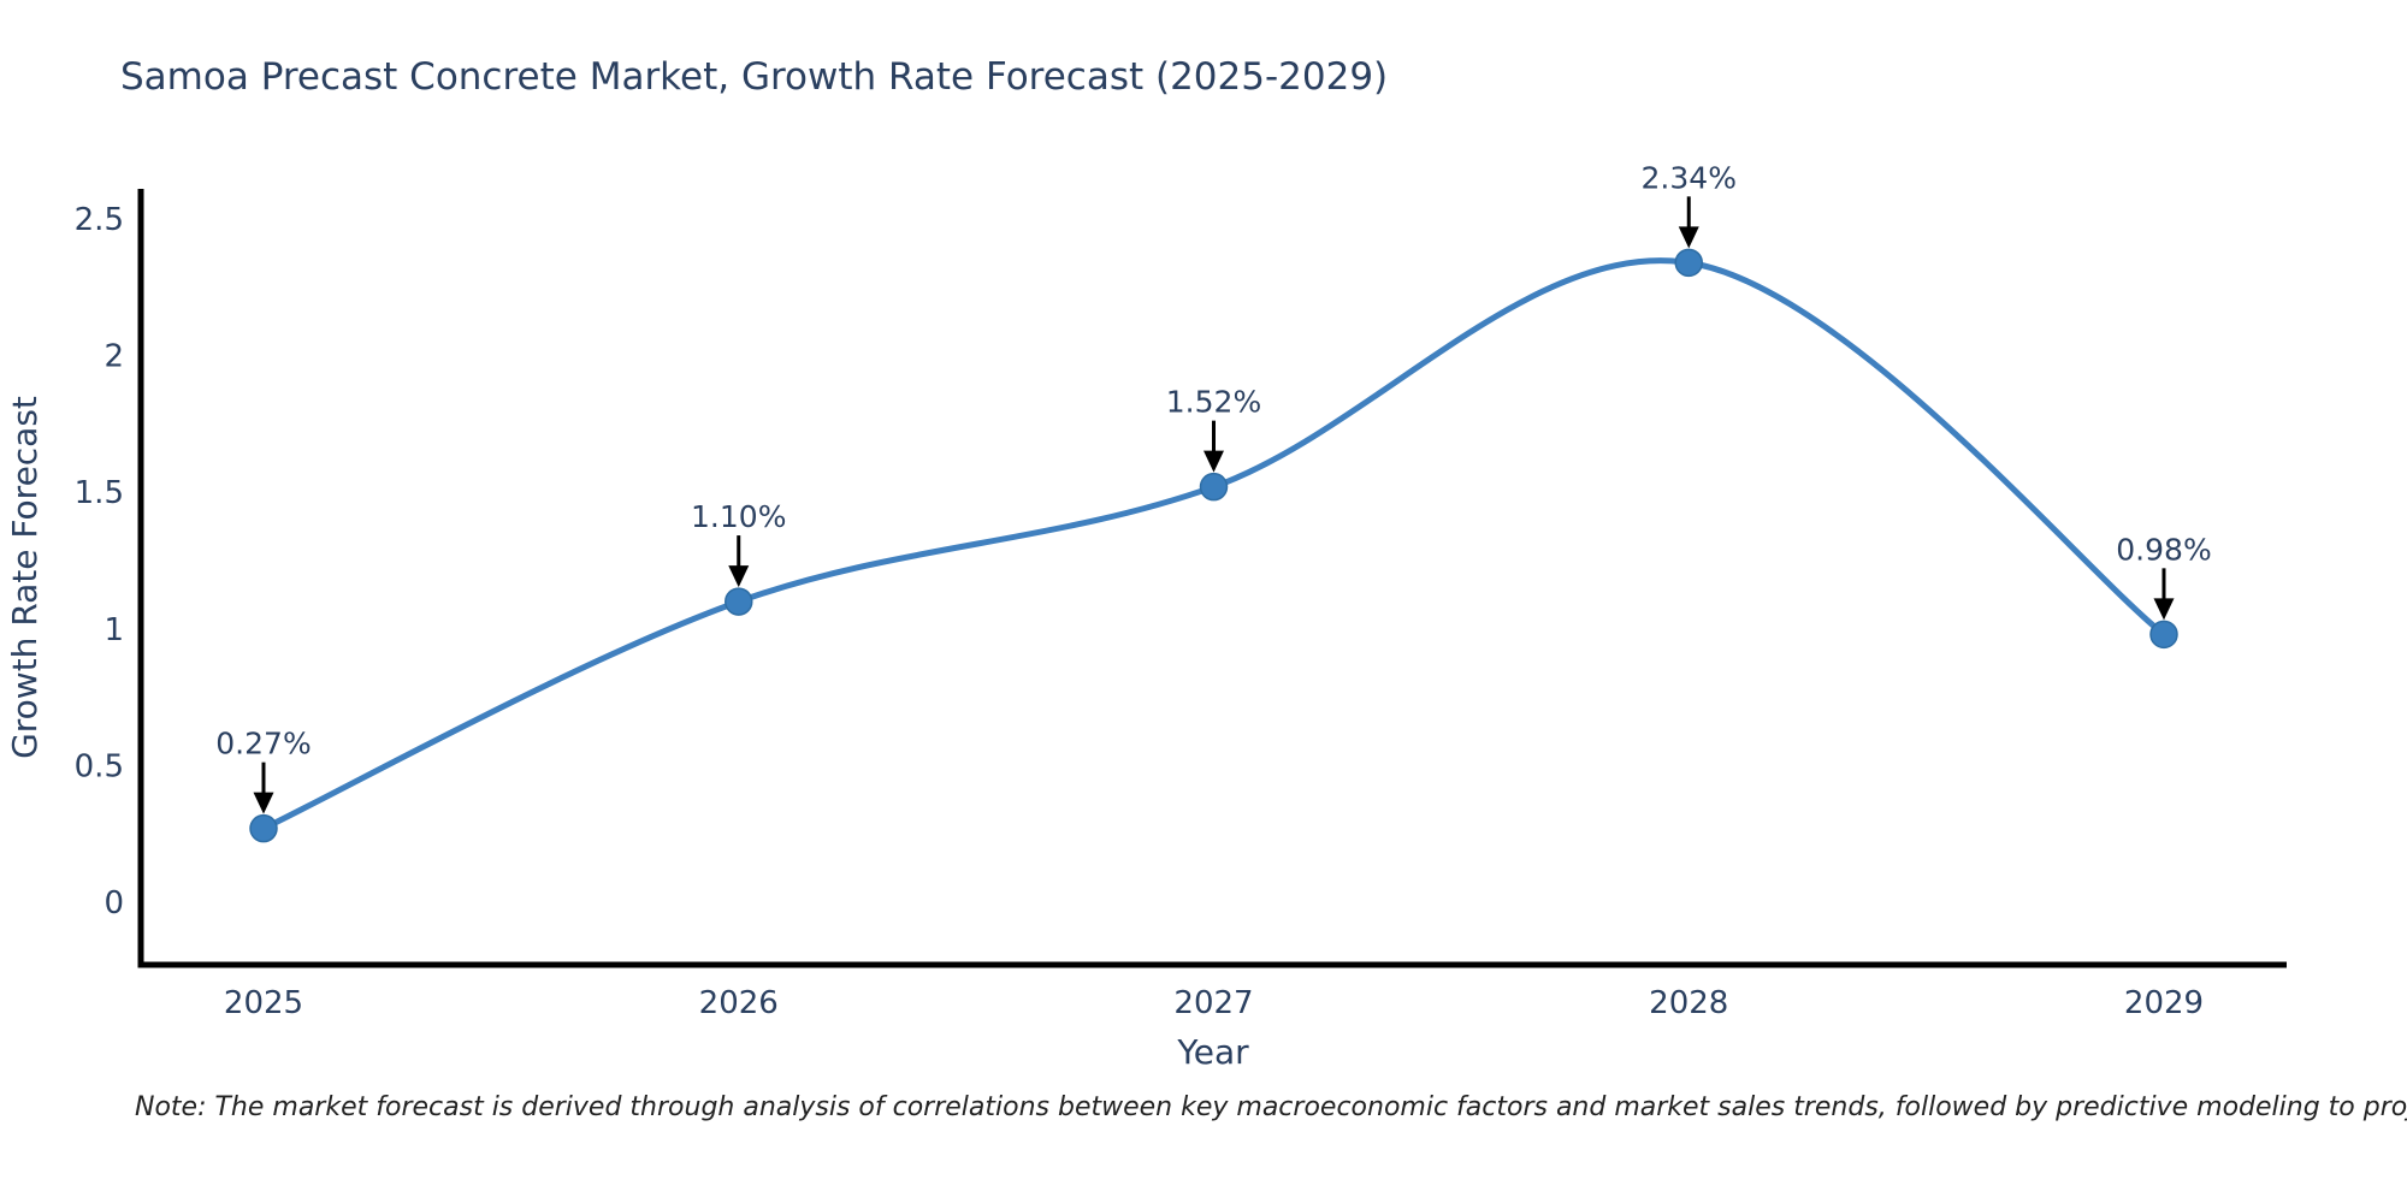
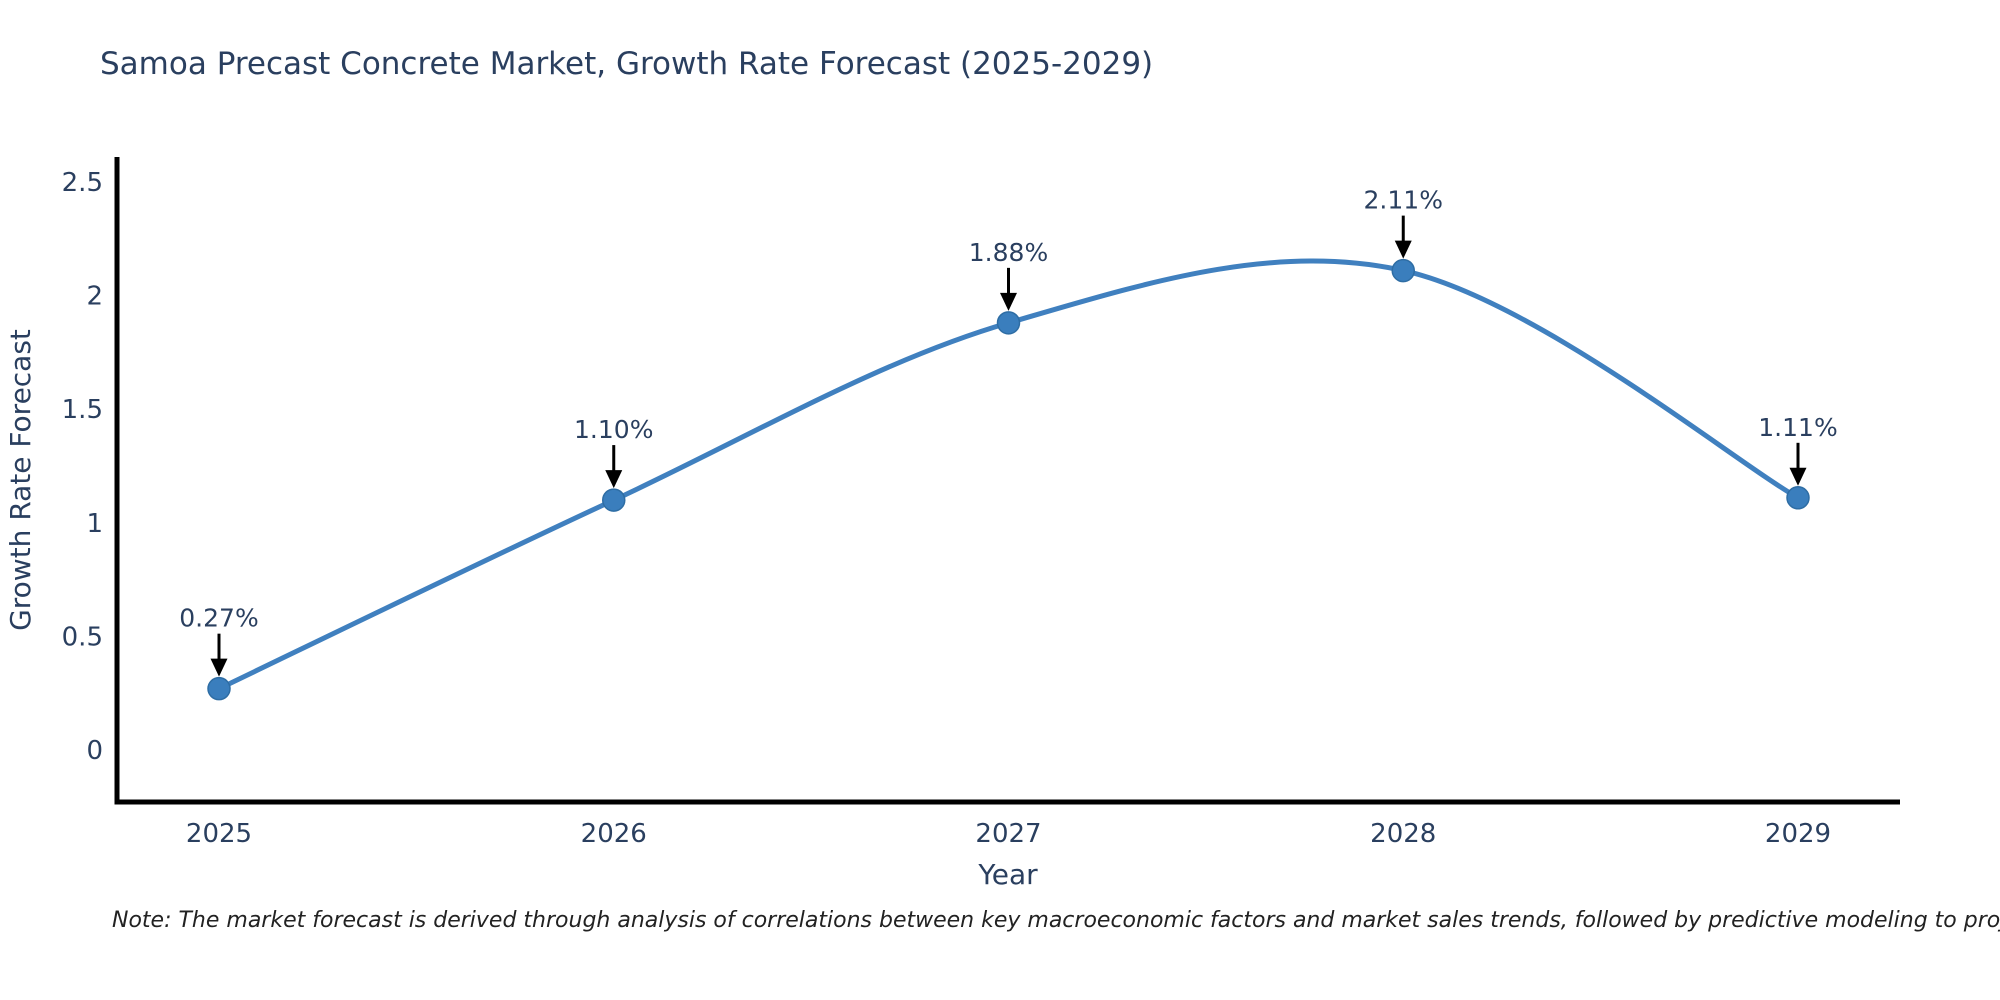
2027: 1.52% -> 1.88%
2028: 2.34% -> 2.11%
2029: 0.98% -> 1.11%
